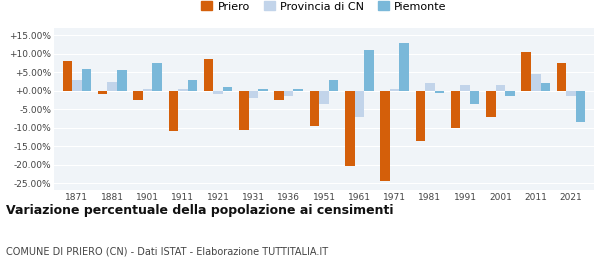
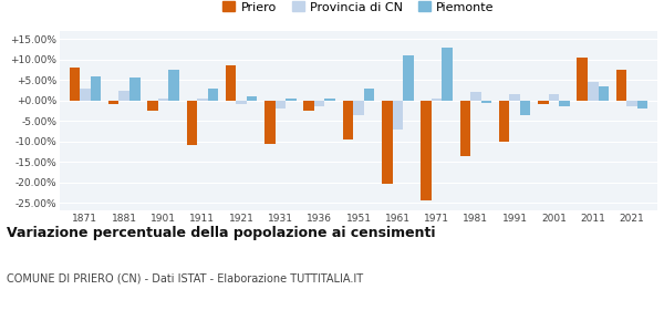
Priero/2001: -7.0% -> -1.0%
Piemonte/2011: 2.0% -> 3.5%
Piemonte/2021: -8.5% -> -2.0%
